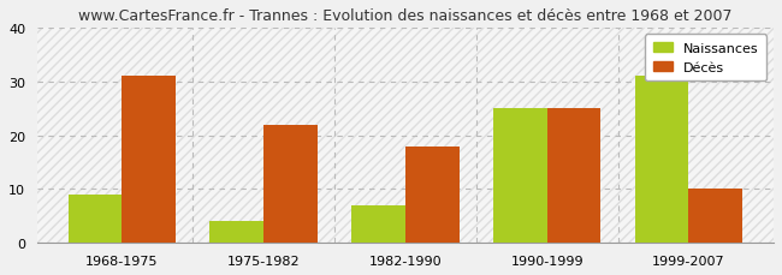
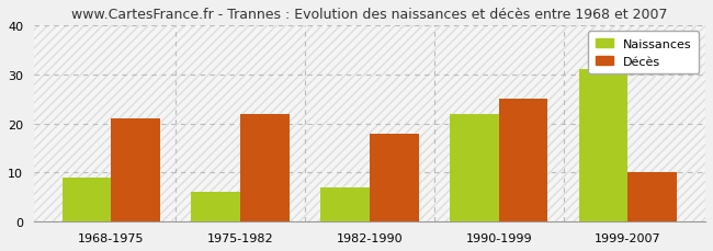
Décès/1968-1975: 31 -> 21
Naissances/1975-1982: 4 -> 6
Naissances/1990-1999: 25 -> 22
